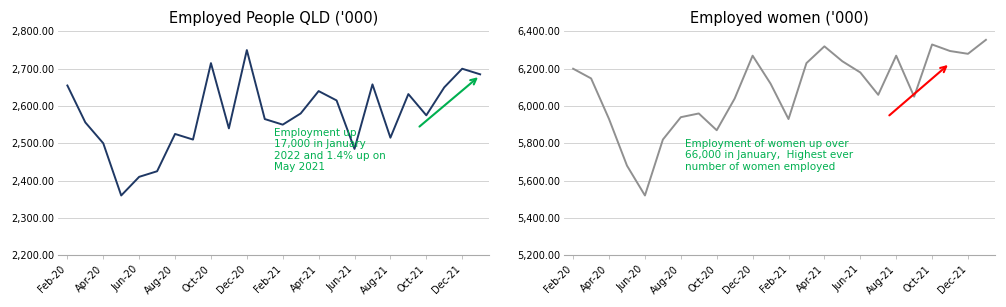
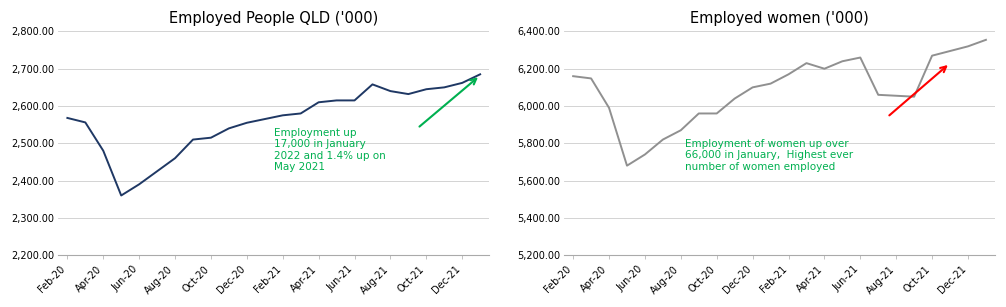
Employed People QLD ('000)/Feb-20: 2,655 -> 2,568
Employed People QLD ('000)/Apr-20: 2,500 -> 2,480
Employed People QLD ('000)/Jun-20: 2,410 -> 2,390
Employed People QLD ('000)/Aug-20: 2,525 -> 2,460
Employed People QLD ('000)/Oct-20: 2,715 -> 2,515
Employed People QLD ('000)/Dec-20: 2,750 -> 2,555
Employed People QLD ('000)/Feb-21: 2,550 -> 2,575
Employed People QLD ('000)/Apr-21: 2,640 -> 2,610
Employed People QLD ('000)/Jun-21: 2,485 -> 2,615
Employed People QLD ('000)/Aug-21: 2,515 -> 2,640
Employed People QLD ('000)/Oct-21: 2,575 -> 2,645
Employed People QLD ('000)/Dec-21: 2,700 -> 2,662
Employed women ('000)/Feb-20: 6,200 -> 6,160
Employed women ('000)/Apr-20: 5,930 -> 5,990
Employed women ('000)/Jun-20: 5,520 -> 5,740
Employed women ('000)/Aug-20: 5,940 -> 5,870
Employed women ('000)/Oct-20: 5,870 -> 5,960
Employed women ('000)/Dec-20: 6,270 -> 6,100
Employed women ('000)/Feb-21: 5,930 -> 6,170
Employed women ('000)/Apr-21: 6,320 -> 6,200
Employed women ('000)/Jun-21: 6,180 -> 6,260
Employed women ('000)/Aug-21: 6,270 -> 6,060
Employed women ('000)/Oct-21: 6,330 -> 6,270
Employed women ('000)/Dec-21: 6,280 -> 6,320
